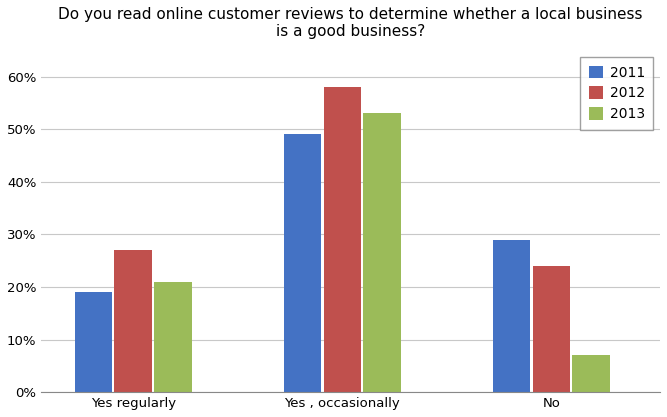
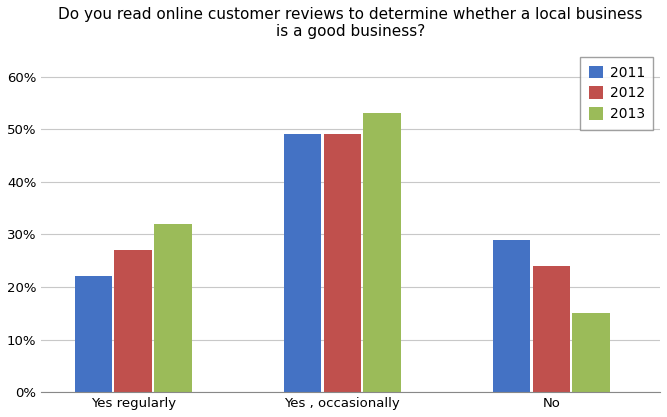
2011/Yes regularly: 19% -> 22%
2013/Yes regularly: 21% -> 32%
2012/Yes , occasionally: 58% -> 49%
2013/No: 7% -> 15%
